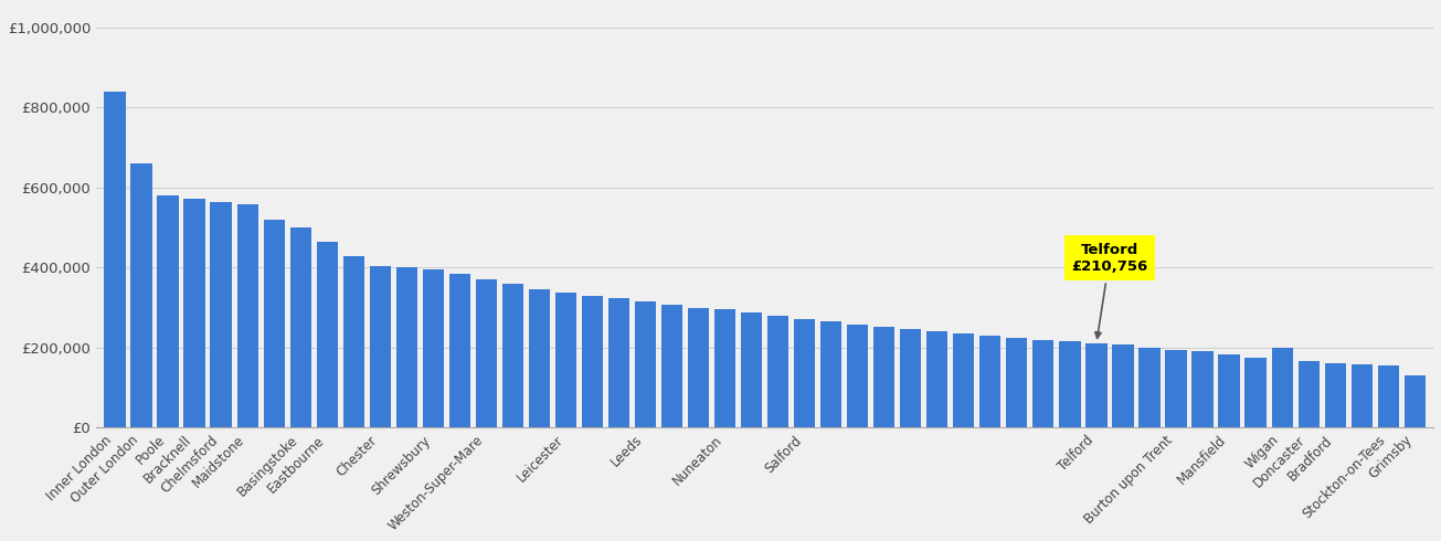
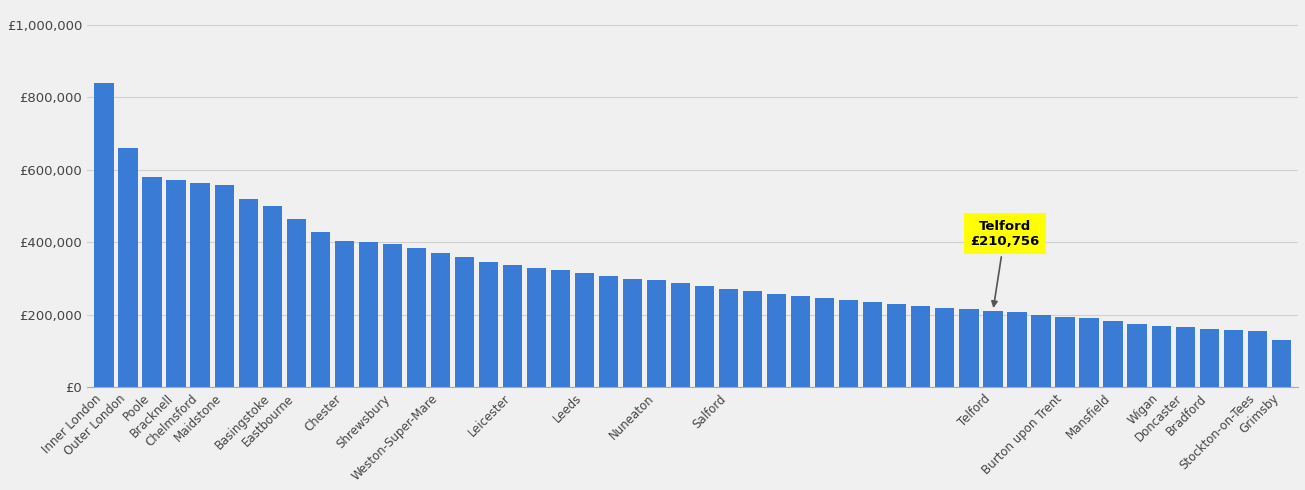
Wigan: £200,000 -> £168,000
